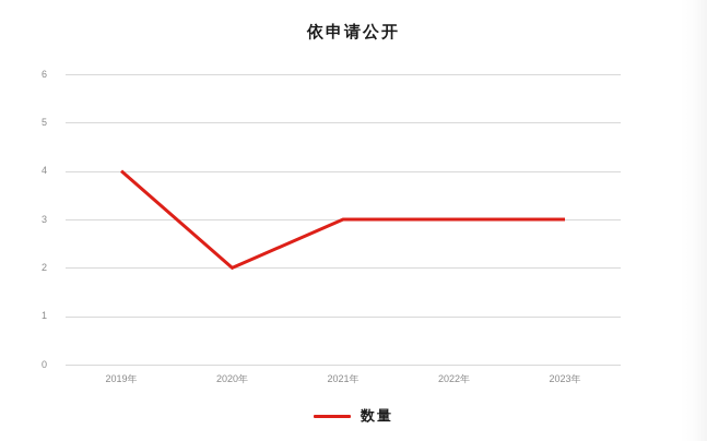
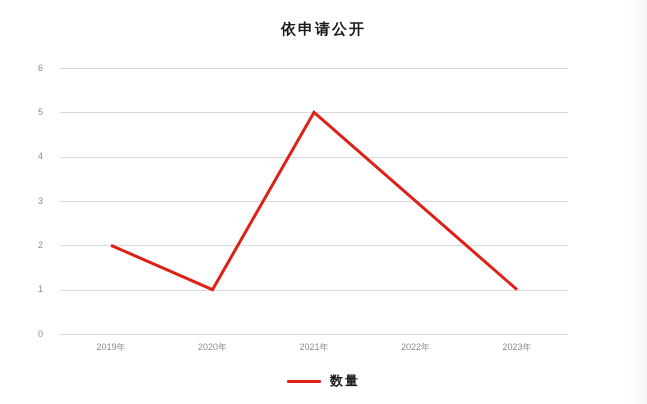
2019年: 4 -> 2
2020年: 2 -> 1
2021年: 3 -> 5
2023年: 3 -> 1
